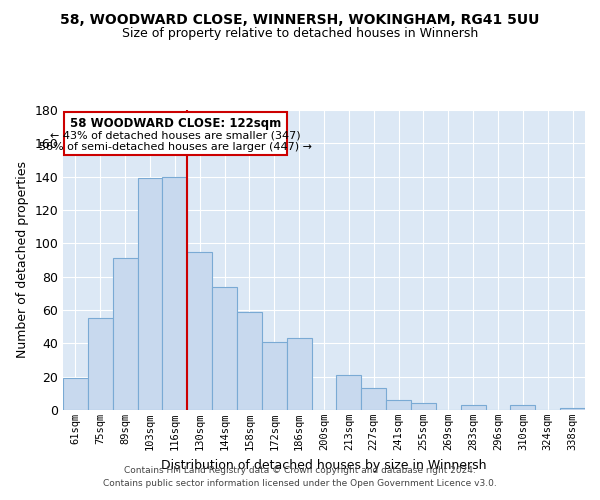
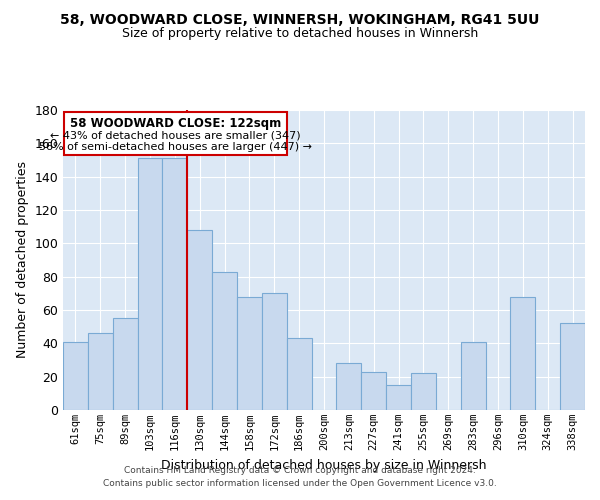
61sqm: 19 -> 41
75sqm: 55 -> 46
89sqm: 91 -> 55
103sqm: 139 -> 151
116sqm: 140 -> 151
130sqm: 95 -> 108
144sqm: 74 -> 83
158sqm: 59 -> 68
172sqm: 41 -> 70
213sqm: 21 -> 28
227sqm: 13 -> 23
241sqm: 6 -> 15
255sqm: 4 -> 22
283sqm: 3 -> 41
310sqm: 3 -> 68
338sqm: 1 -> 52
